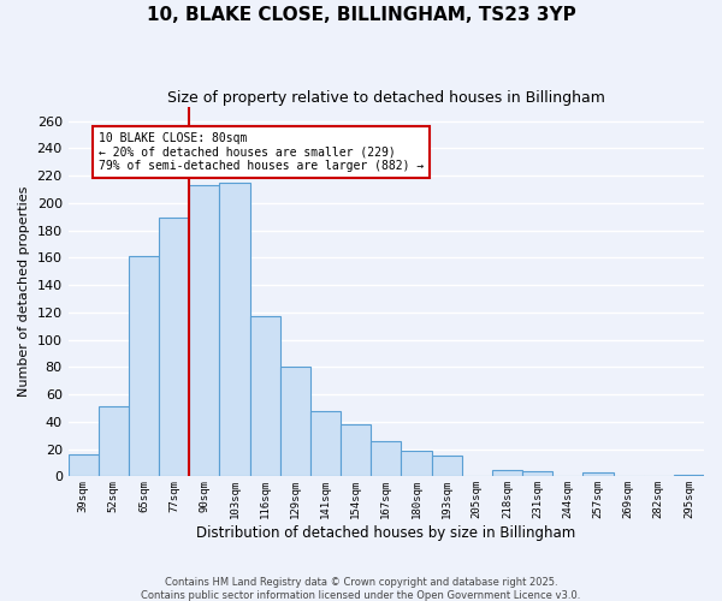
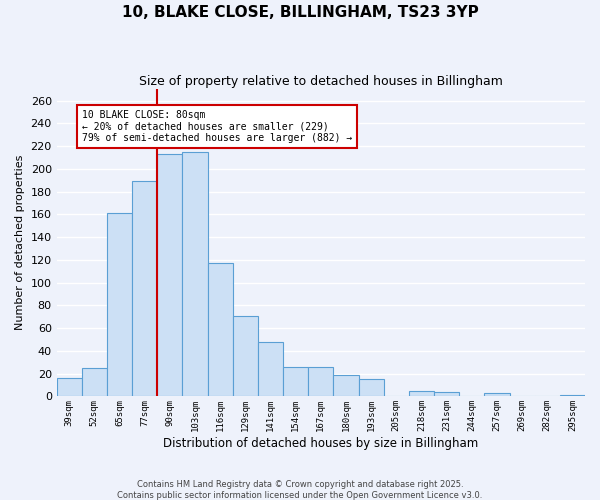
52sqm: 51 -> 25
129sqm: 80 -> 71
154sqm: 38 -> 26
